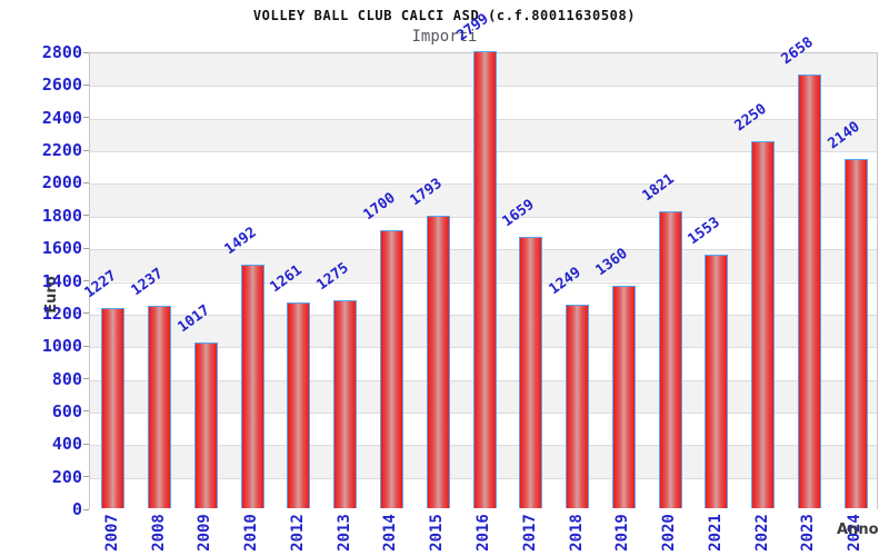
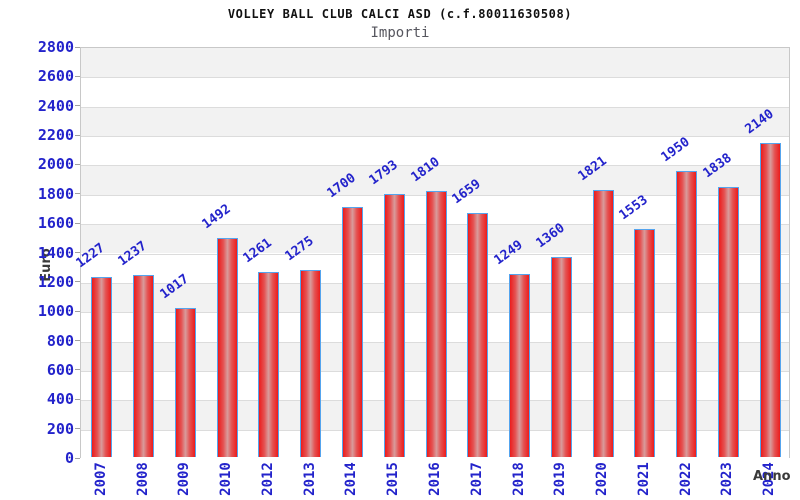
2016: 2799 -> 1810
2022: 2250 -> 1950
2023: 2658 -> 1838
